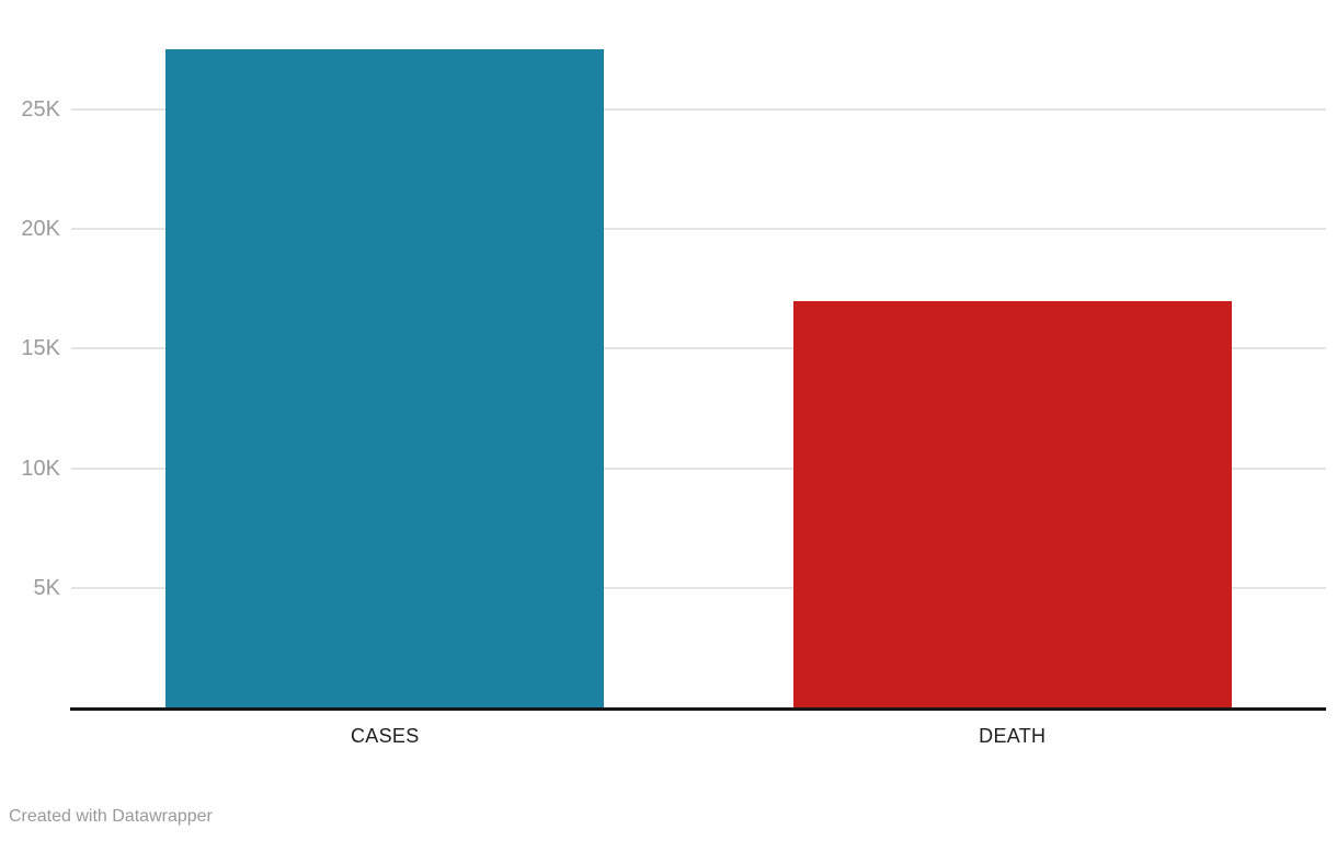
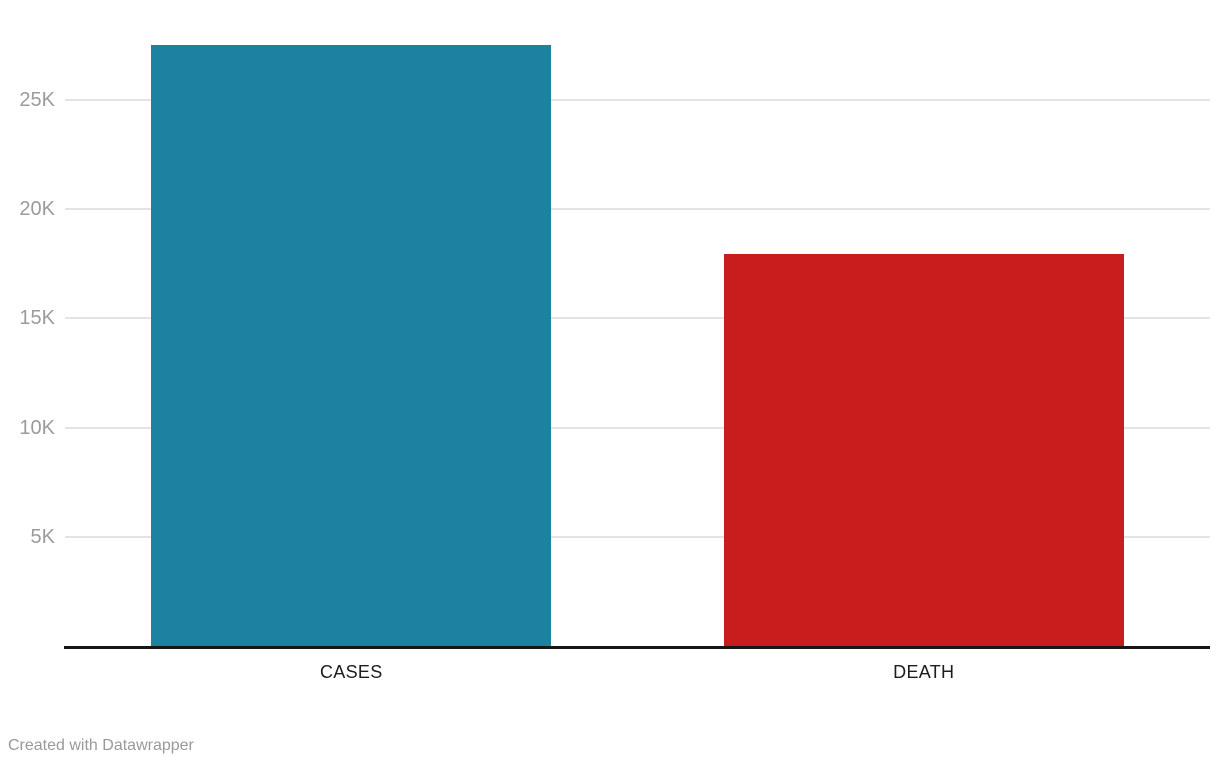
DEATH: 17.0K -> 18.0K
